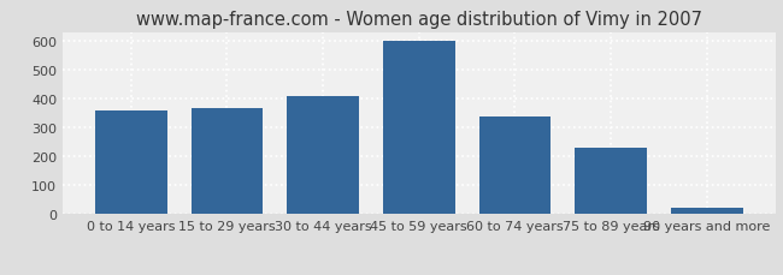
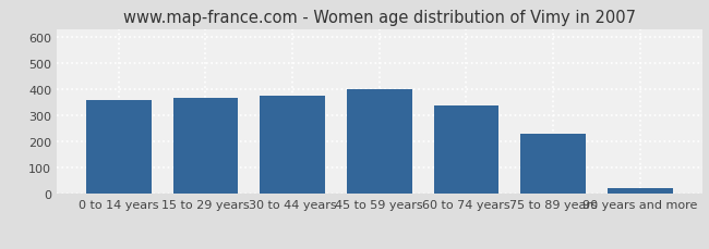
30 to 44 years: 410 -> 375
45 to 59 years: 600 -> 400
